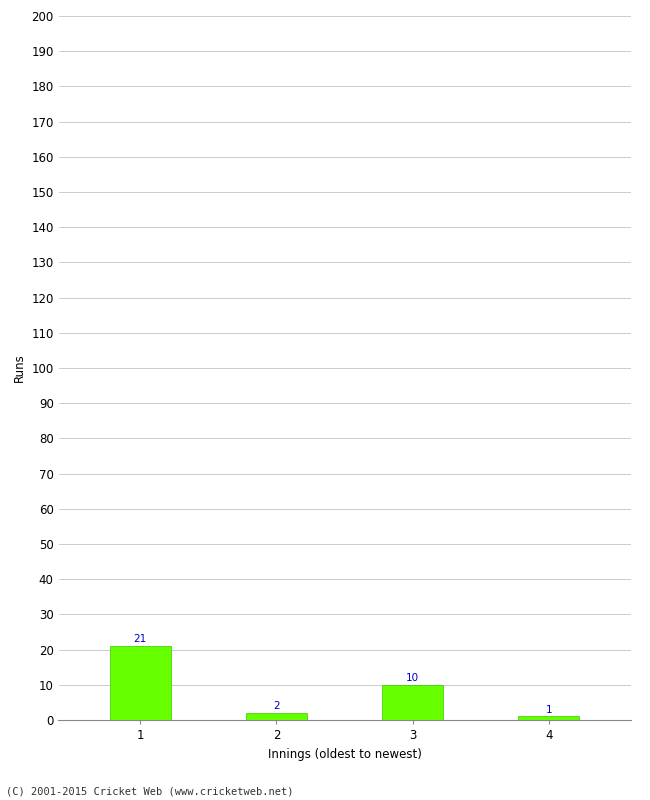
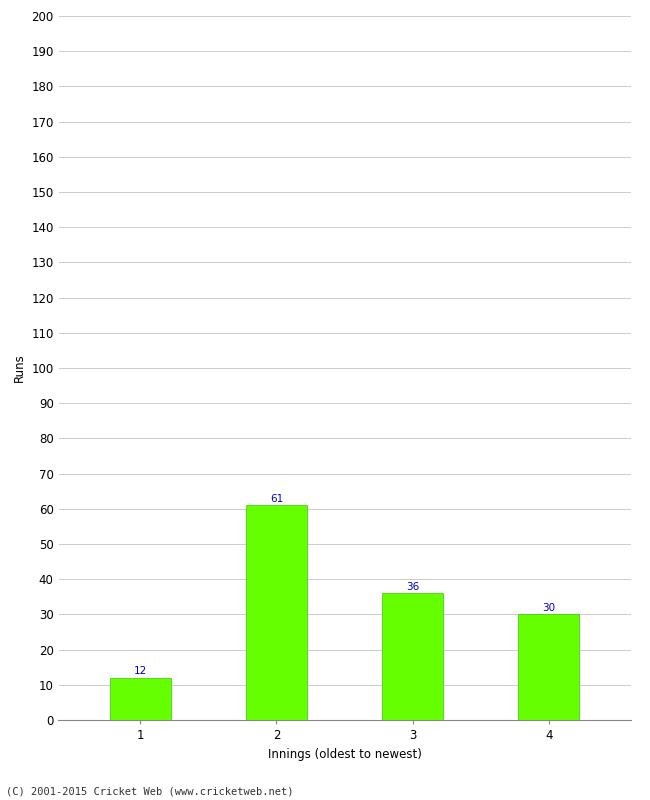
1: 21 -> 12
2: 2 -> 61
3: 10 -> 36
4: 1 -> 30
